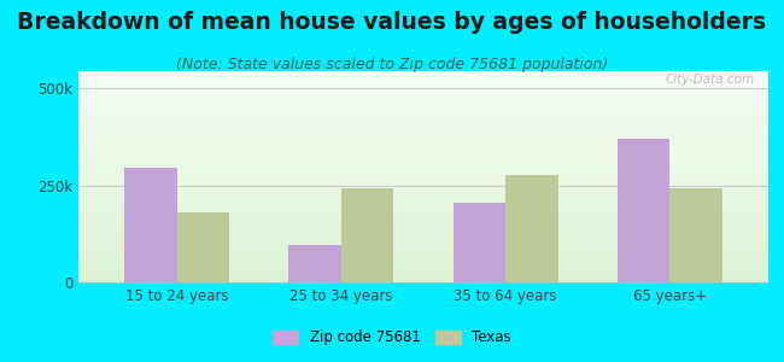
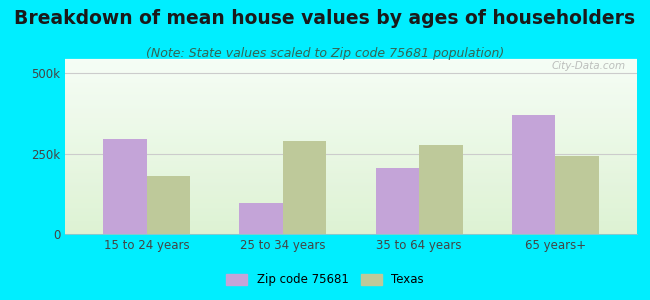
Texas/25 to 34 years: 242k -> 290k
